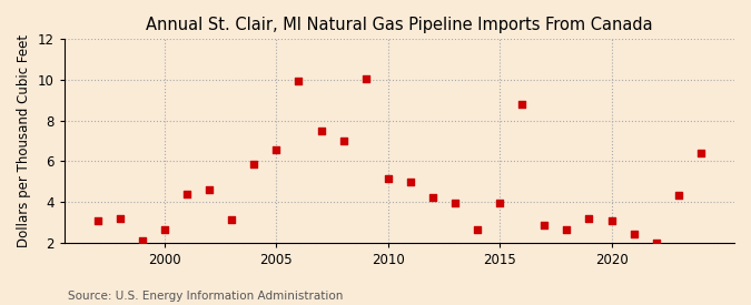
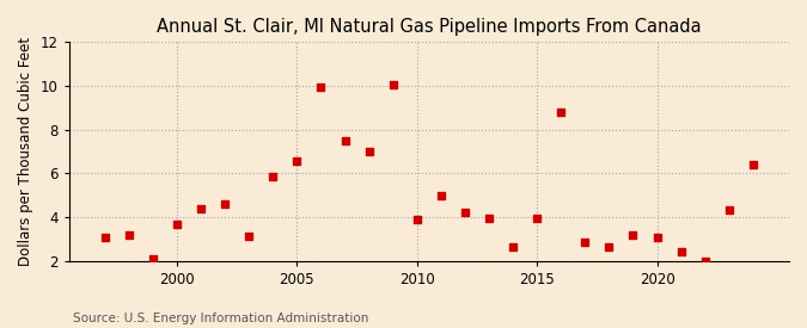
2000: 2.6 -> 3.7
2010: 5.2 -> 3.9
